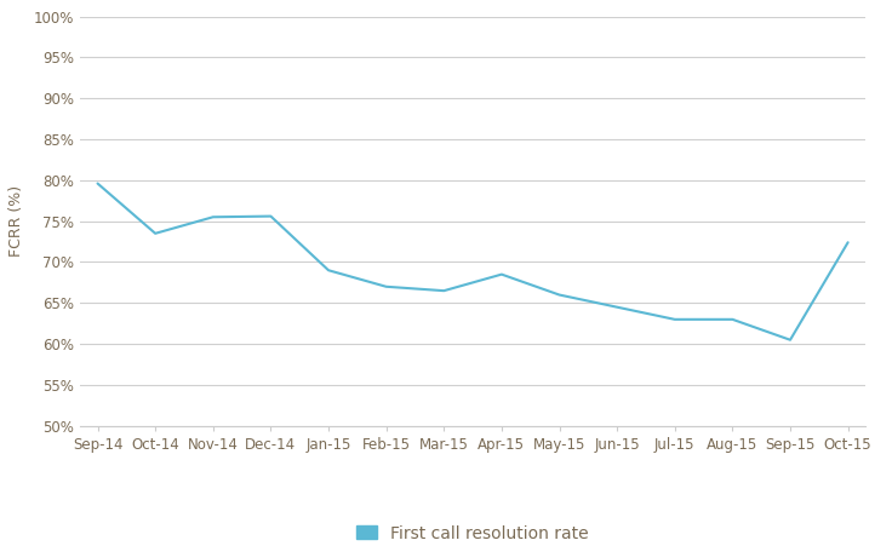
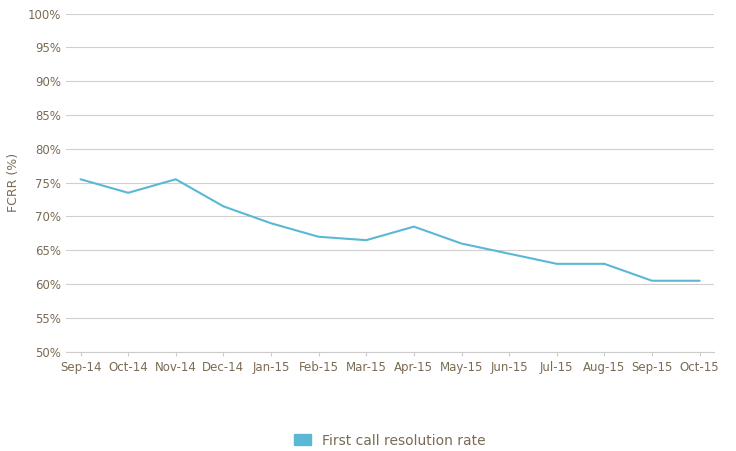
Sep-14: 79.6% -> 75.5%
Dec-14: 75.6% -> 71.5%
Oct-15: 72.4% -> 60.5%
